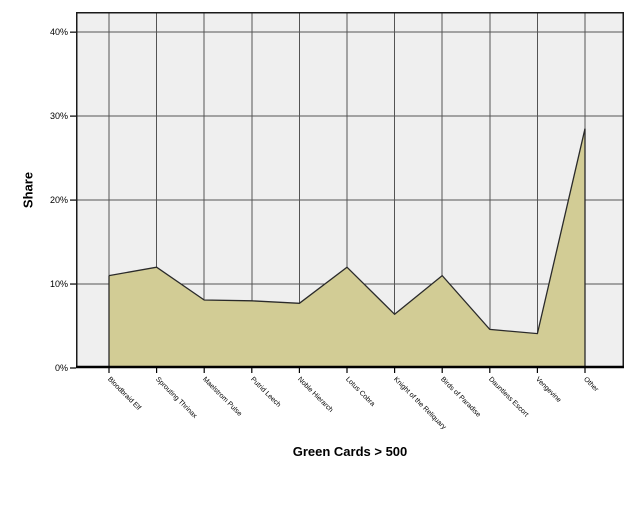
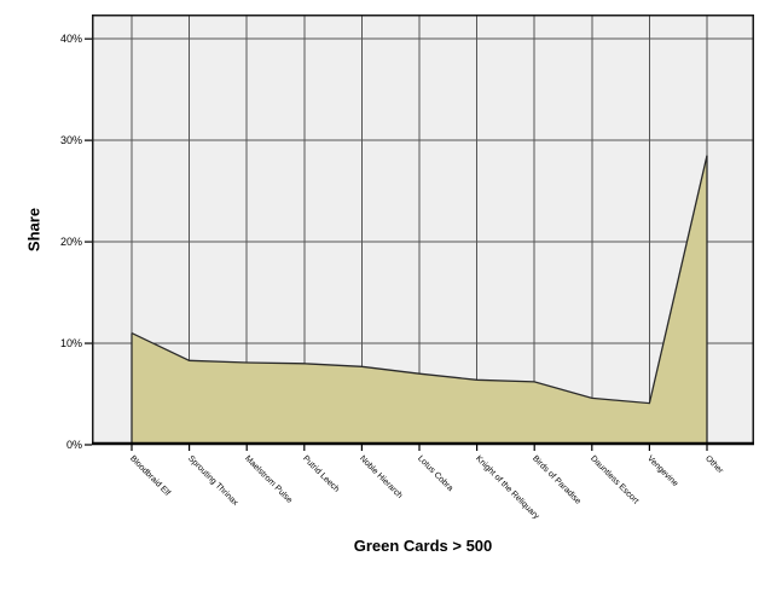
Sprouting Thrinax: 12% -> 8%
Lotus Cobra: 12% -> 7%
Birds of Paradise: 11% -> 6%
